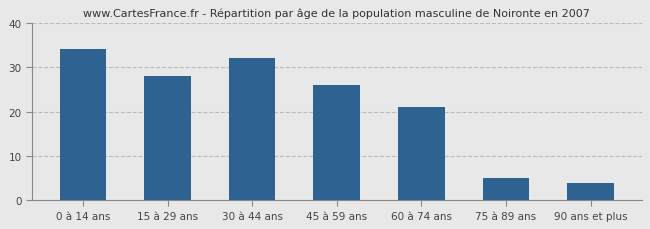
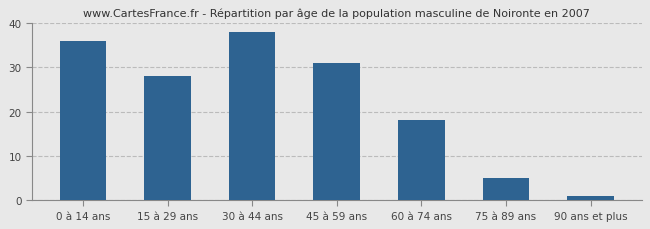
0 à 14 ans: 34 -> 36
30 à 44 ans: 32 -> 38
45 à 59 ans: 26 -> 31
60 à 74 ans: 21 -> 18
90 ans et plus: 4 -> 1
